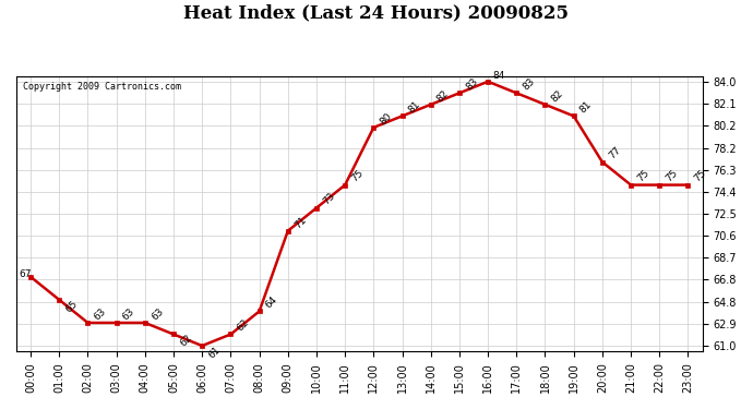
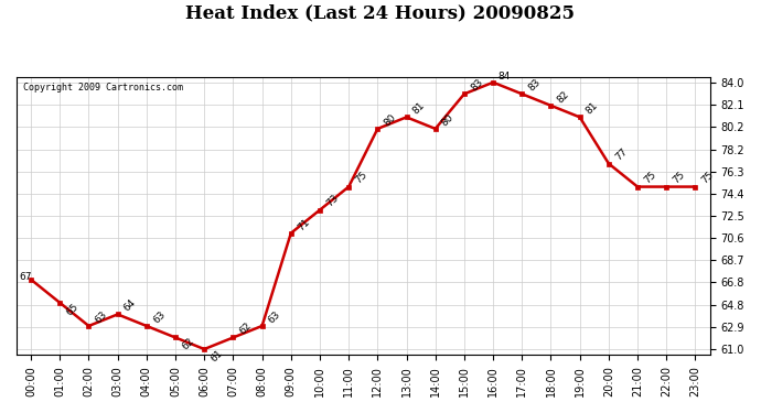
03:00: 63 -> 64
08:00: 64 -> 63
14:00: 82 -> 80
